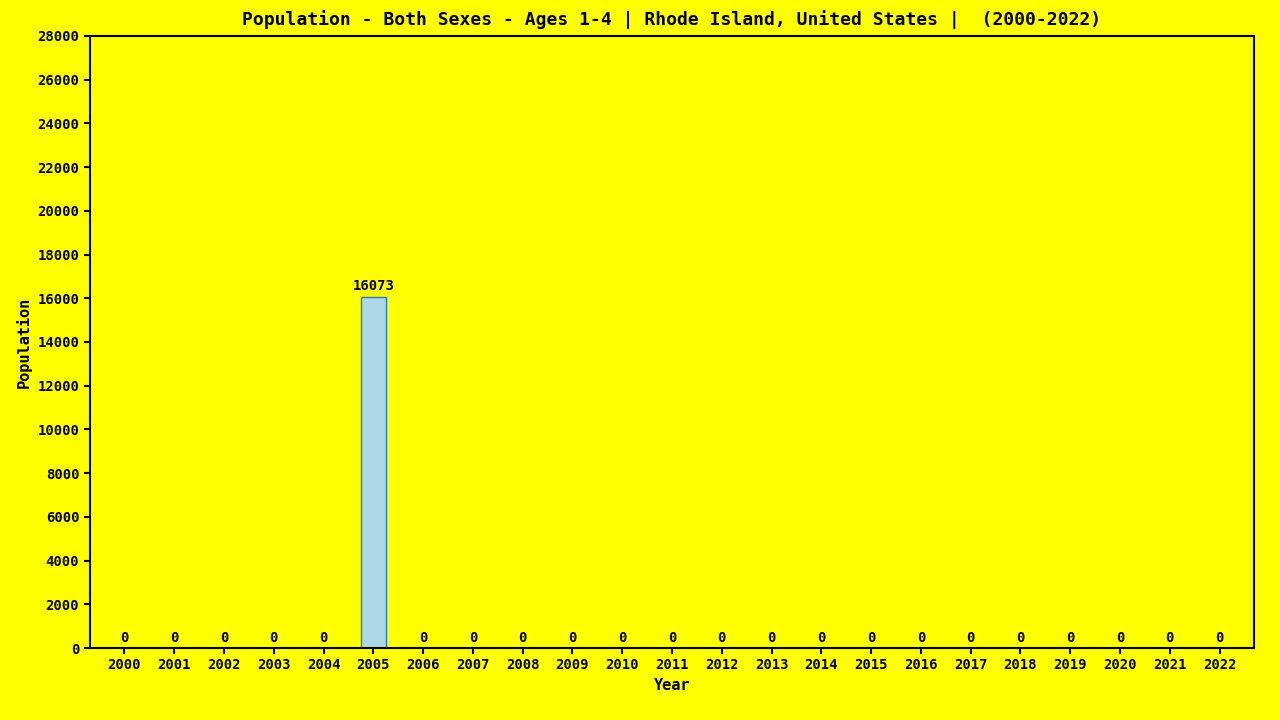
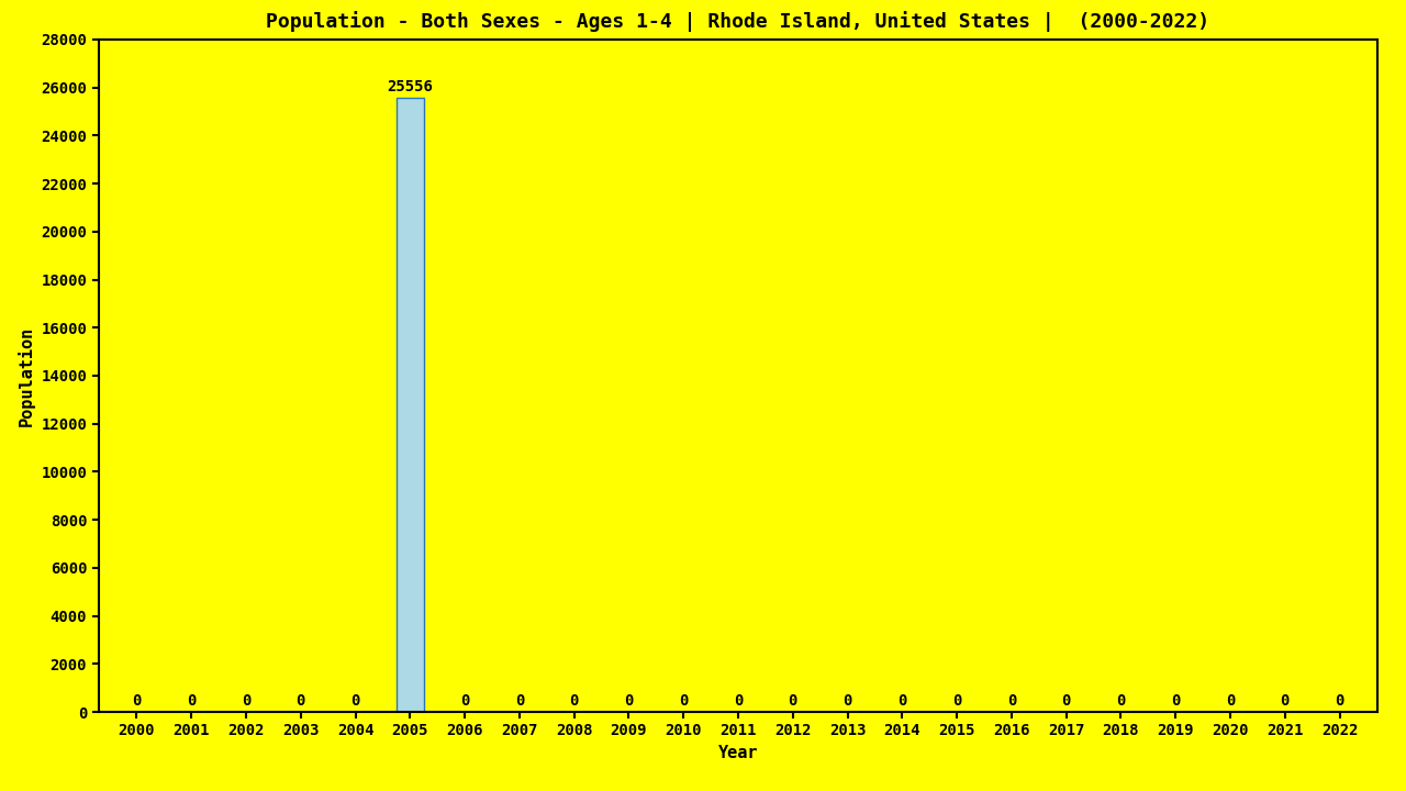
2005: 16073 -> 25556
